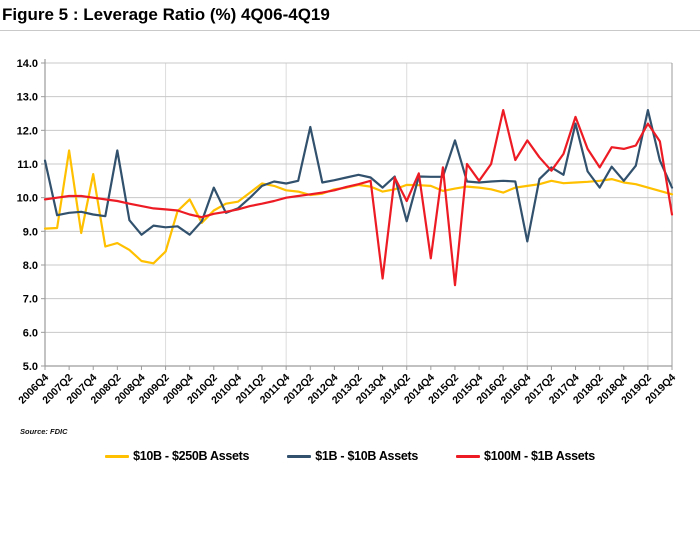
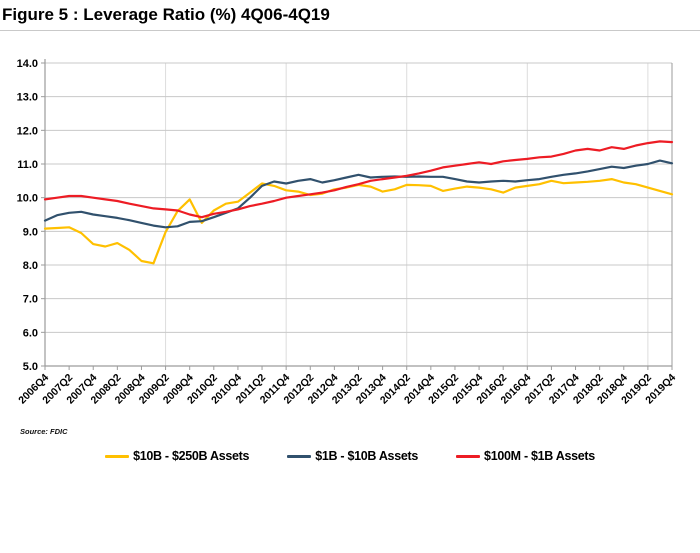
$1B - $10B Assets/2006Q4: 11.1 -> 9.3
$10B - $250B Assets/2007Q2: 11.4 -> 9.1
$10B - $250B Assets/2007Q4: 10.7 -> 8.6
$1B - $10B Assets/2008Q2: 11.4 -> 9.4
$1B - $10B Assets/2008Q4: 8.9 -> 9.2
$10B - $250B Assets/2009Q2: 8.4 -> 9.0
$1B - $10B Assets/2009Q4: 8.9 -> 9.3
$1B - $10B Assets/2010Q2: 10.3 -> 9.4
$1B - $10B Assets/2012Q2: 12.1 -> 10.6
$1B - $10B Assets/2013Q4: 10.3 -> 10.6
$100M - $1B Assets/2013Q4: 7.6 -> 10.6
$1B - $10B Assets/2014Q2: 9.3 -> 10.6
$100M - $1B Assets/2014Q2: 9.9 -> 10.7
$100M - $1B Assets/2014Q4: 8.2 -> 10.8
$1B - $10B Assets/2015Q2: 11.7 -> 10.6
$100M - $1B Assets/2015Q2: 7.4 -> 10.9
$100M - $1B Assets/2015Q4: 10.5 -> 11.1
$100M - $1B Assets/2016Q2: 12.6 -> 11.1
$1B - $10B Assets/2016Q4: 8.7 -> 10.5
$100M - $1B Assets/2016Q4: 11.7 -> 11.2
$1B - $10B Assets/2017Q2: 10.9 -> 10.6
$100M - $1B Assets/2017Q2: 10.8 -> 11.2
$1B - $10B Assets/2017Q4: 12.2 -> 10.7
$100M - $1B Assets/2017Q4: 12.4 -> 11.4
$1B - $10B Assets/2018Q2: 10.3 -> 10.8
$100M - $1B Assets/2018Q2: 10.9 -> 11.4
$1B - $10B Assets/2018Q4: 10.5 -> 10.9
$1B - $10B Assets/2019Q2: 12.6 -> 11.0
$100M - $1B Assets/2019Q2: 12.2 -> 11.6
$1B - $10B Assets/2019Q4: 10.3 -> 11.0
$100M - $1B Assets/2019Q4: 9.5 -> 11.7
